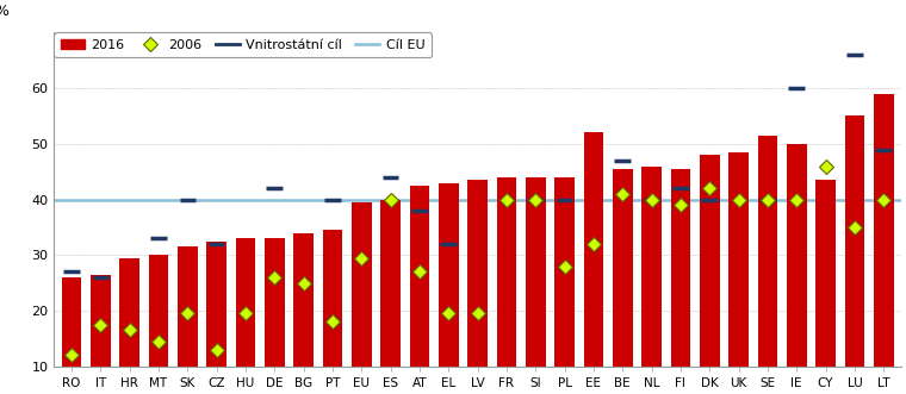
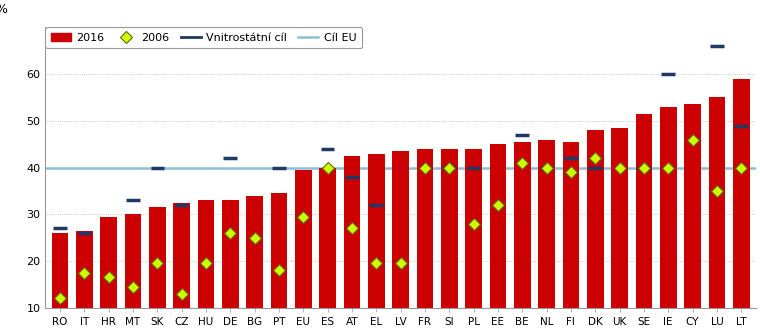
EE: 52.0 -> 45.0
IE: 50.0 -> 53.0
CY: 43.5 -> 53.5
